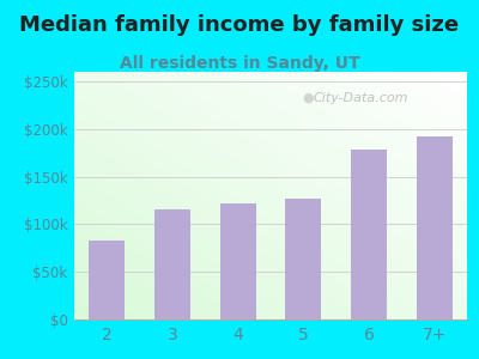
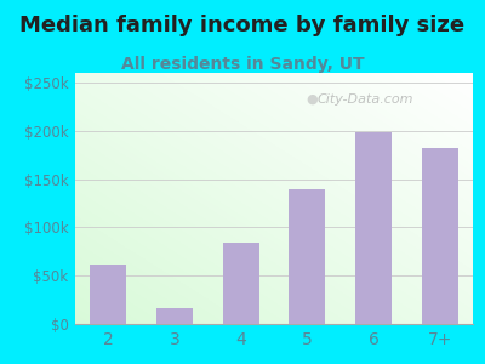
2: $83k -> $62k
3: $115k -> $16k
4: $122k -> $84k
5: $127k -> $140k
6: $178k -> $198k
7+: $192k -> $182k
